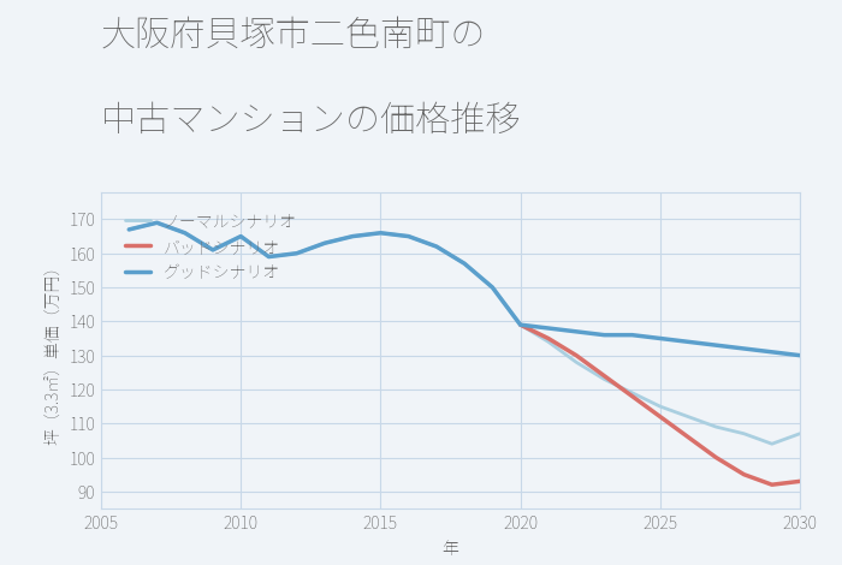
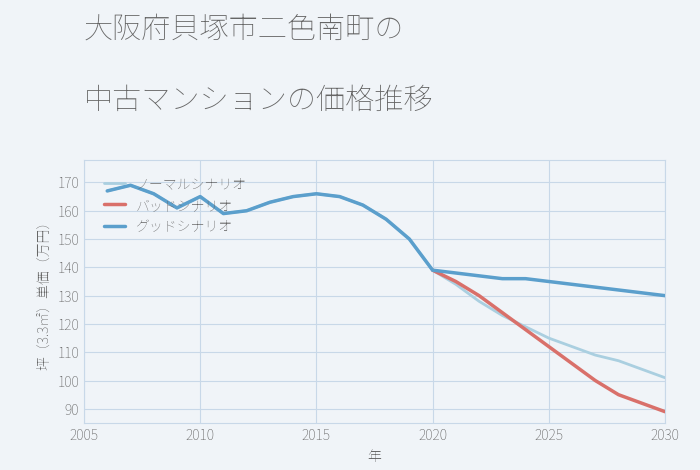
バッドシナリオ/2030: 93 -> 89
ノーマルシナリオ/2030: 107 -> 101
